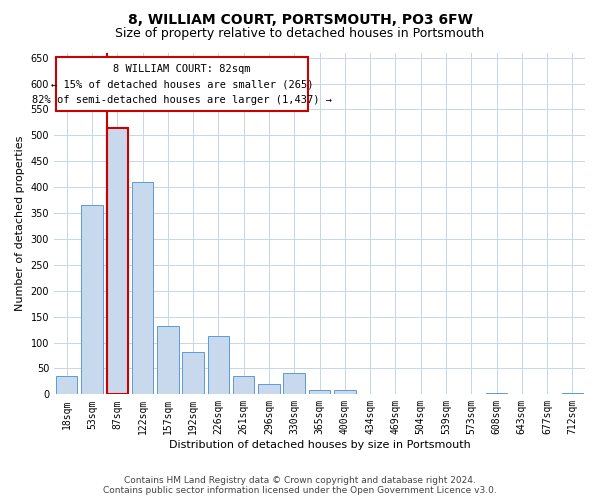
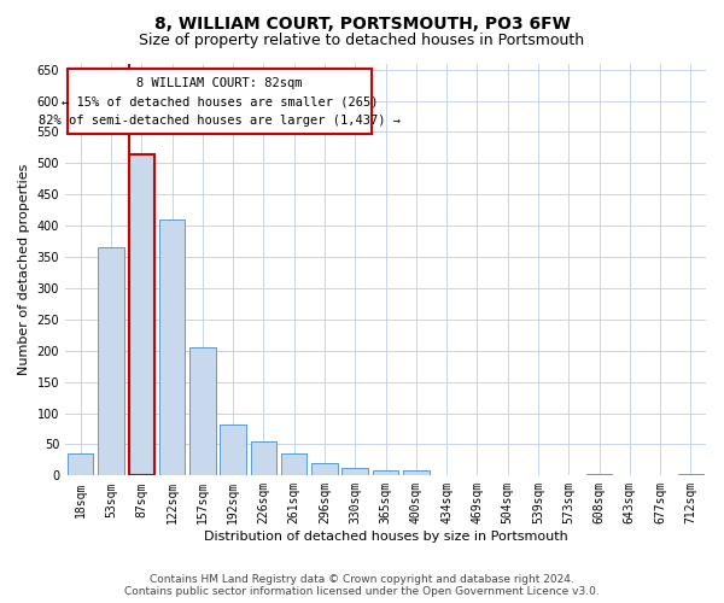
157sqm: 132 -> 205
226sqm: 112 -> 55
330sqm: 42 -> 12
